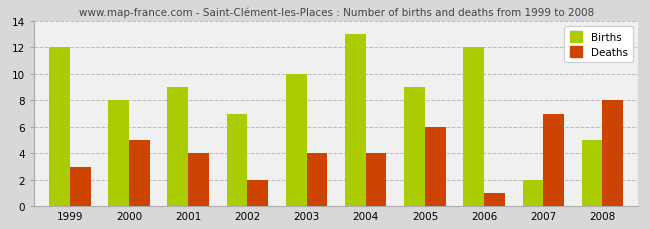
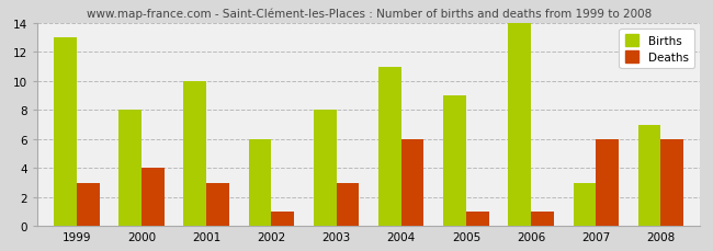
Births/1999: 12 -> 13
Deaths/2000: 5 -> 4
Births/2001: 9 -> 10
Deaths/2001: 4 -> 3
Births/2002: 7 -> 6
Deaths/2002: 2 -> 1
Births/2003: 10 -> 8
Deaths/2003: 4 -> 3
Births/2004: 13 -> 11
Deaths/2004: 4 -> 6
Deaths/2005: 6 -> 1
Births/2006: 12 -> 14
Births/2007: 2 -> 3
Deaths/2007: 7 -> 6
Births/2008: 5 -> 7
Deaths/2008: 8 -> 6
